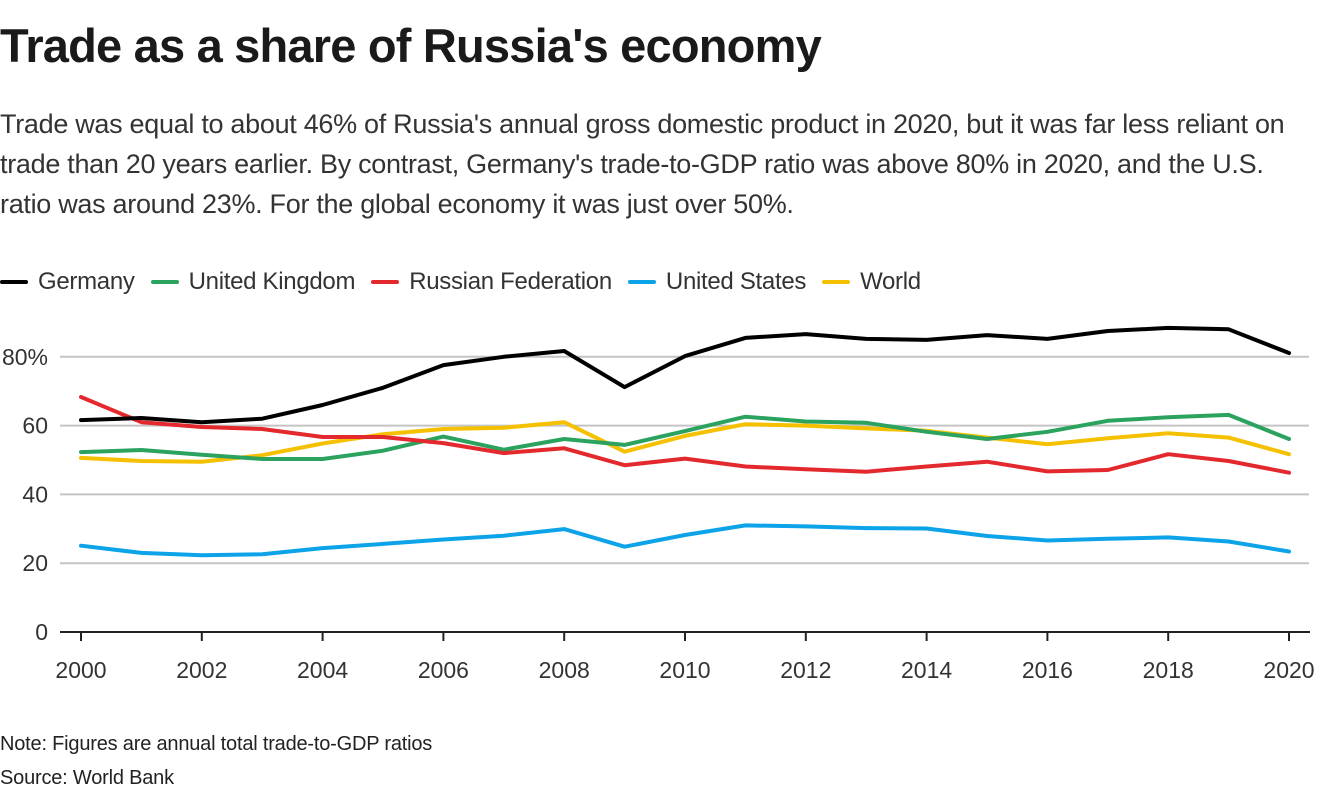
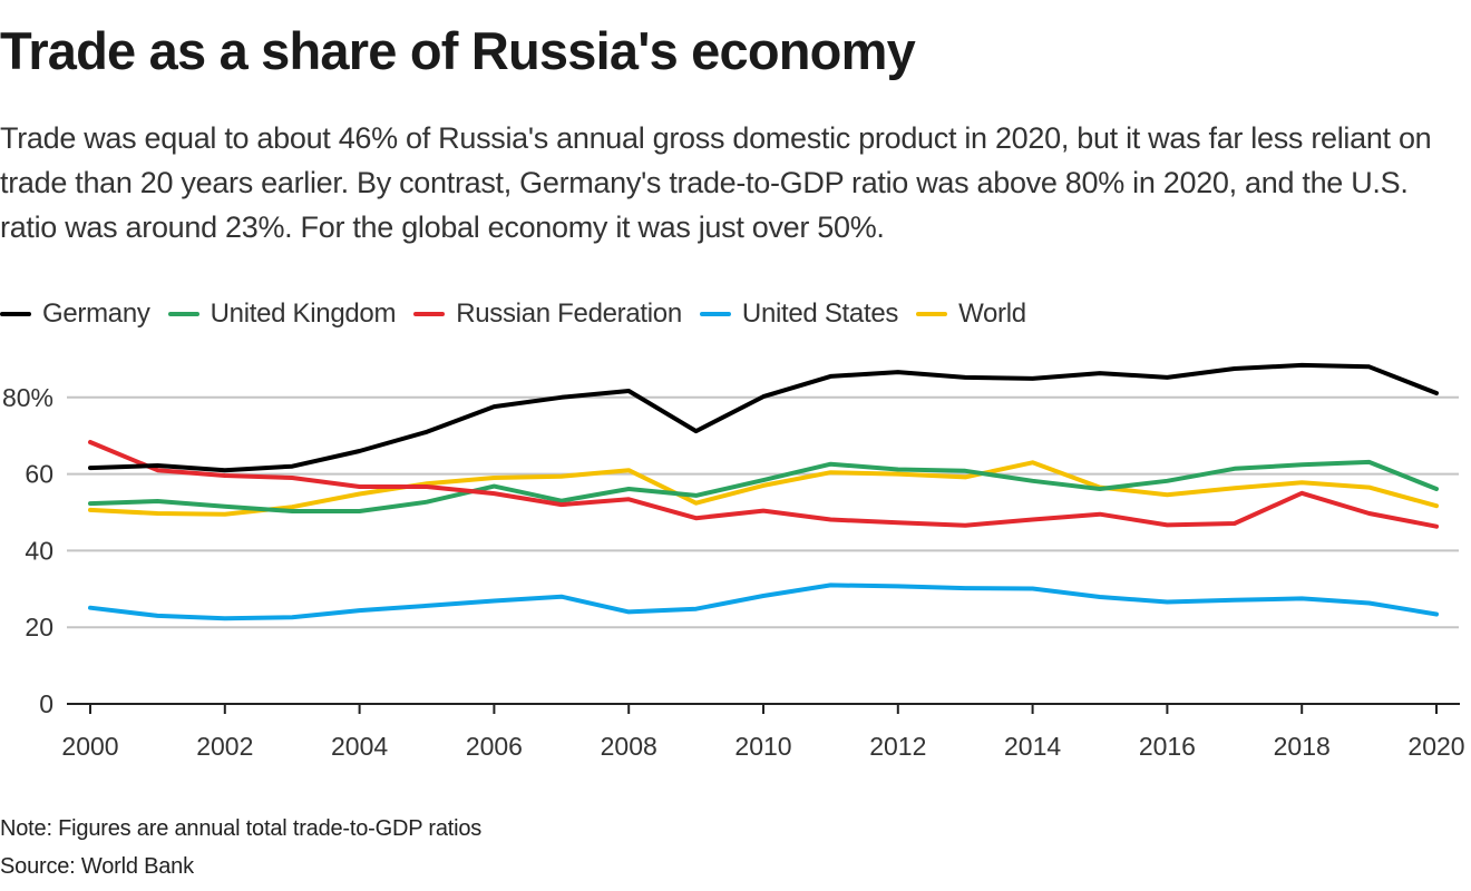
United States/2008: 30% -> 24%
World/2014: 58% -> 63%
Russian Federation/2018: 52% -> 55%
